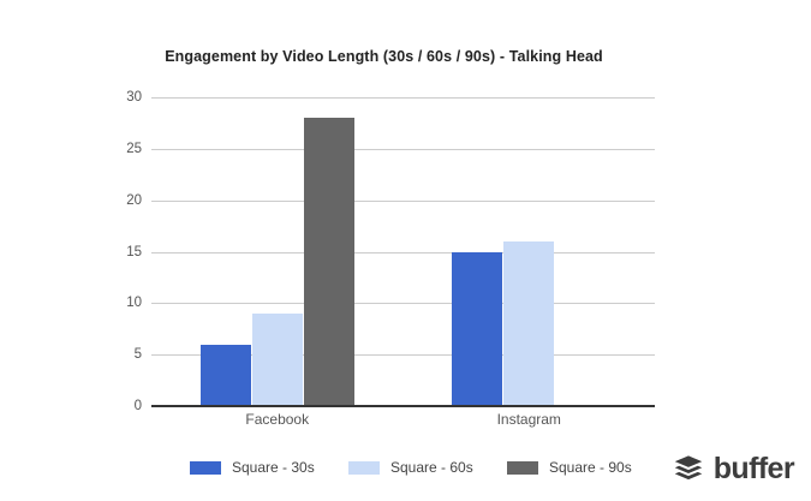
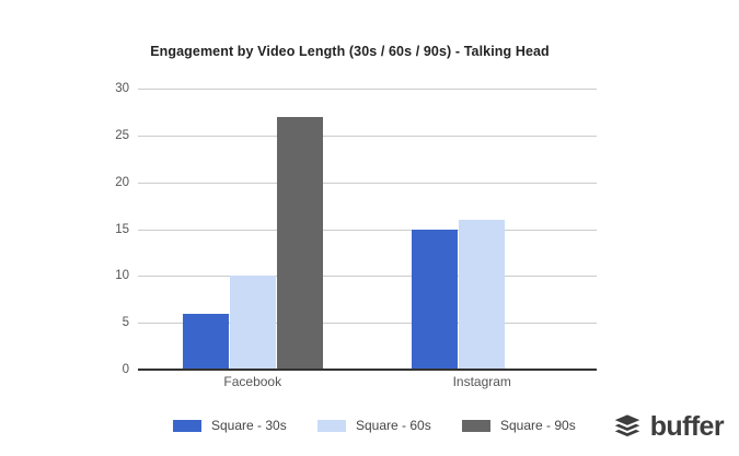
Square - 60s/Facebook: 9 -> 10
Square - 90s/Facebook: 28 -> 27
